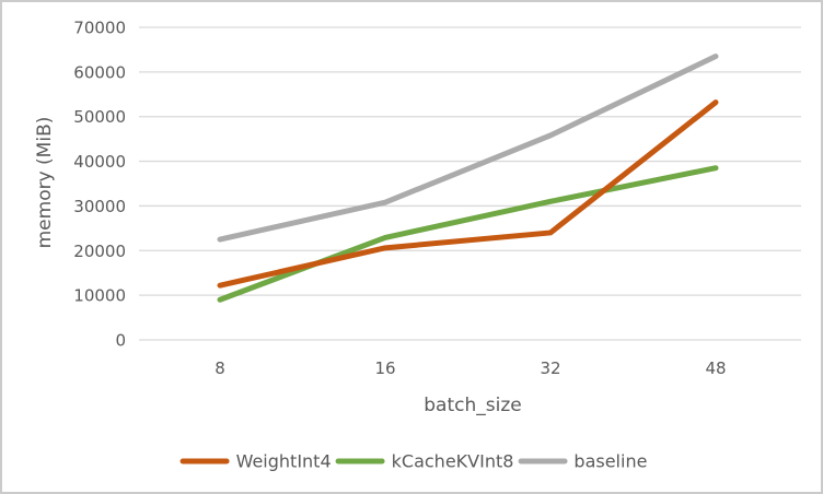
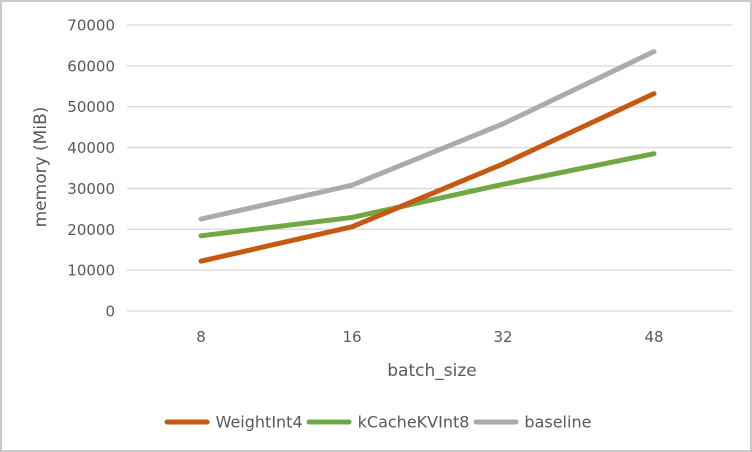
kCacheKVInt8/8: 9000 -> 18000
WeightInt4/32: 24000 -> 36000
